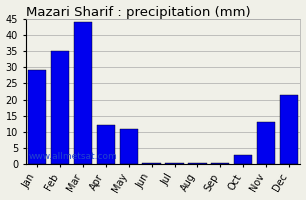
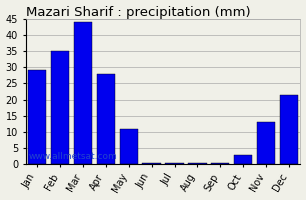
Apr: 12.0 -> 28.0
